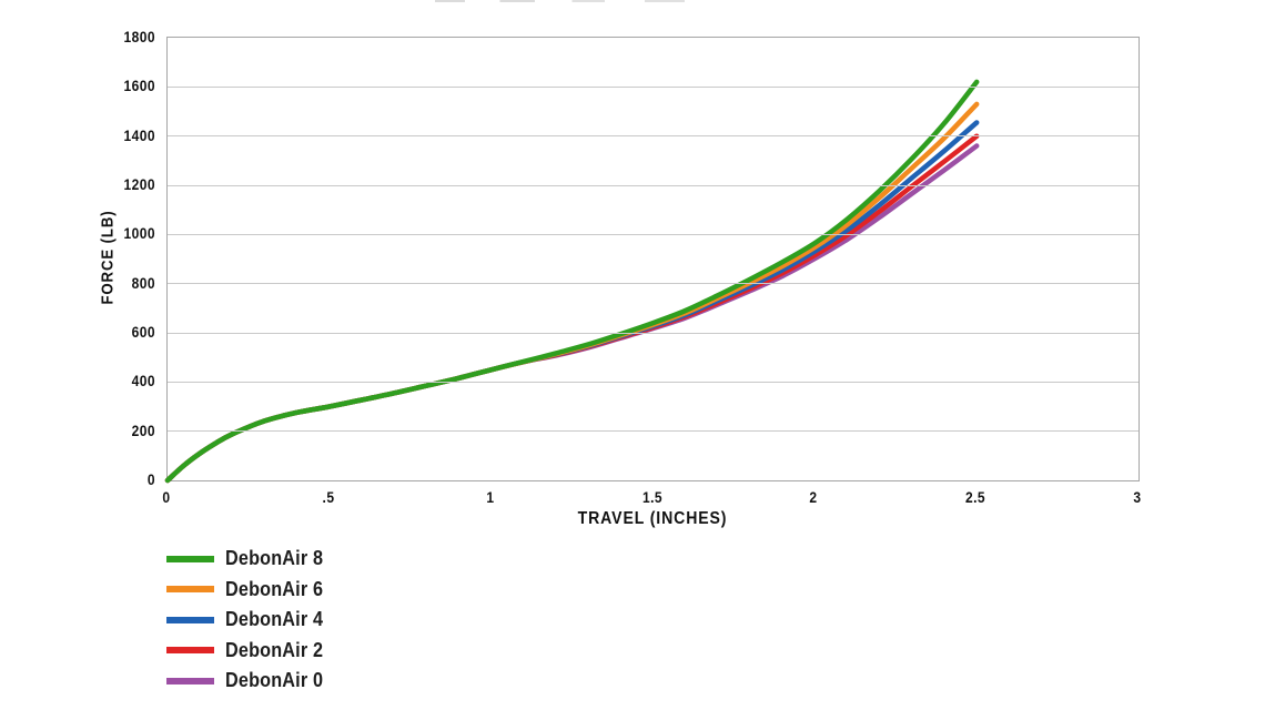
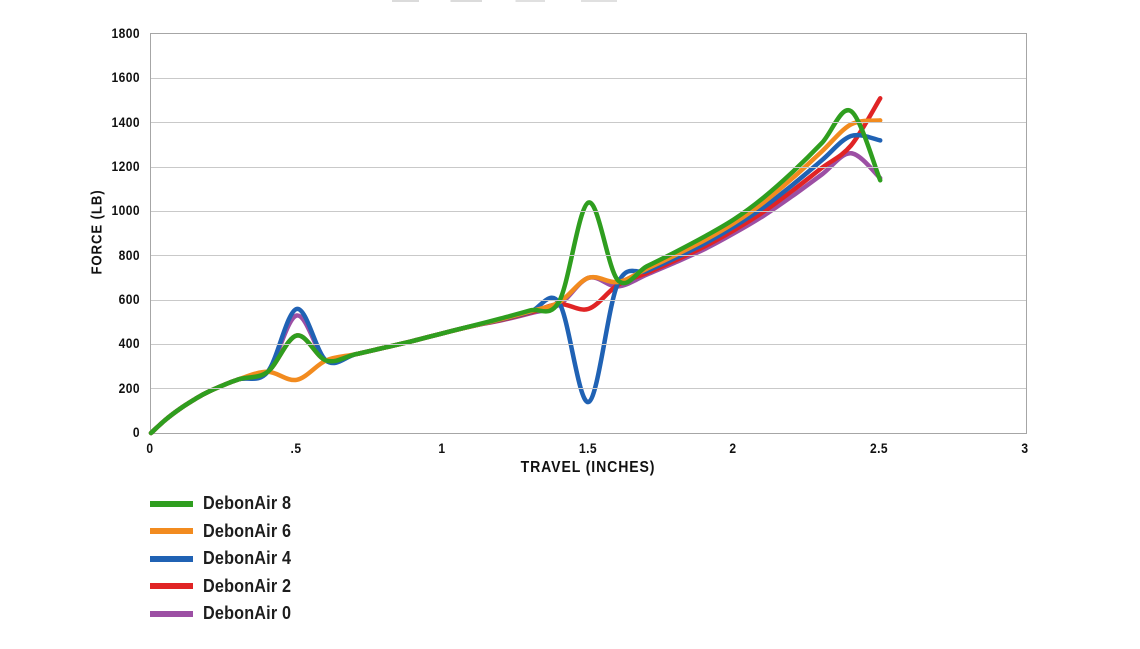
DebonAir 8/0.5: 300 -> 440
DebonAir 6/0.5: 300 -> 240
DebonAir 4/0.5: 300 -> 560
DebonAir 2/0.5: 300 -> 440
DebonAir 0/0.5: 300 -> 530
DebonAir 8/1.5: 640 -> 1040
DebonAir 6/1.5: 630 -> 700
DebonAir 4/1.5: 630 -> 140
DebonAir 2/1.5: 620 -> 560
DebonAir 0/1.5: 620 -> 700
DebonAir 8/2.5: 1620 -> 1140
DebonAir 6/2.5: 1530 -> 1410
DebonAir 4/2.5: 1460 -> 1320
DebonAir 2/2.5: 1400 -> 1510
DebonAir 0/2.5: 1360 -> 1150
